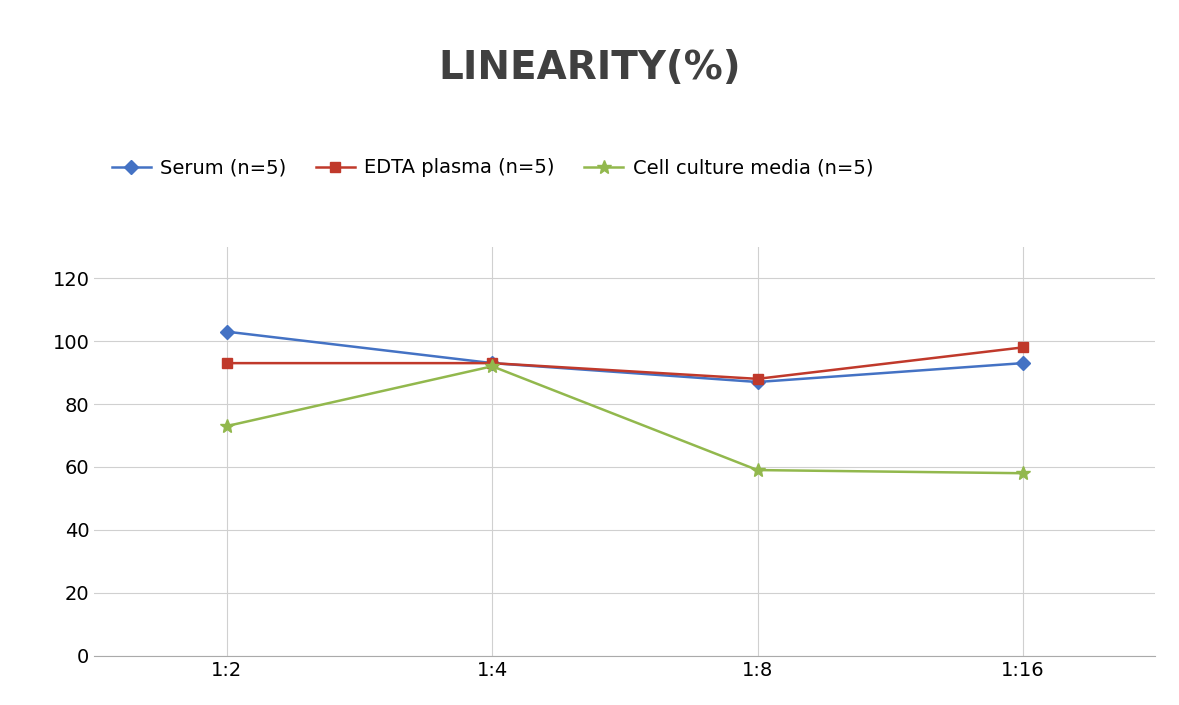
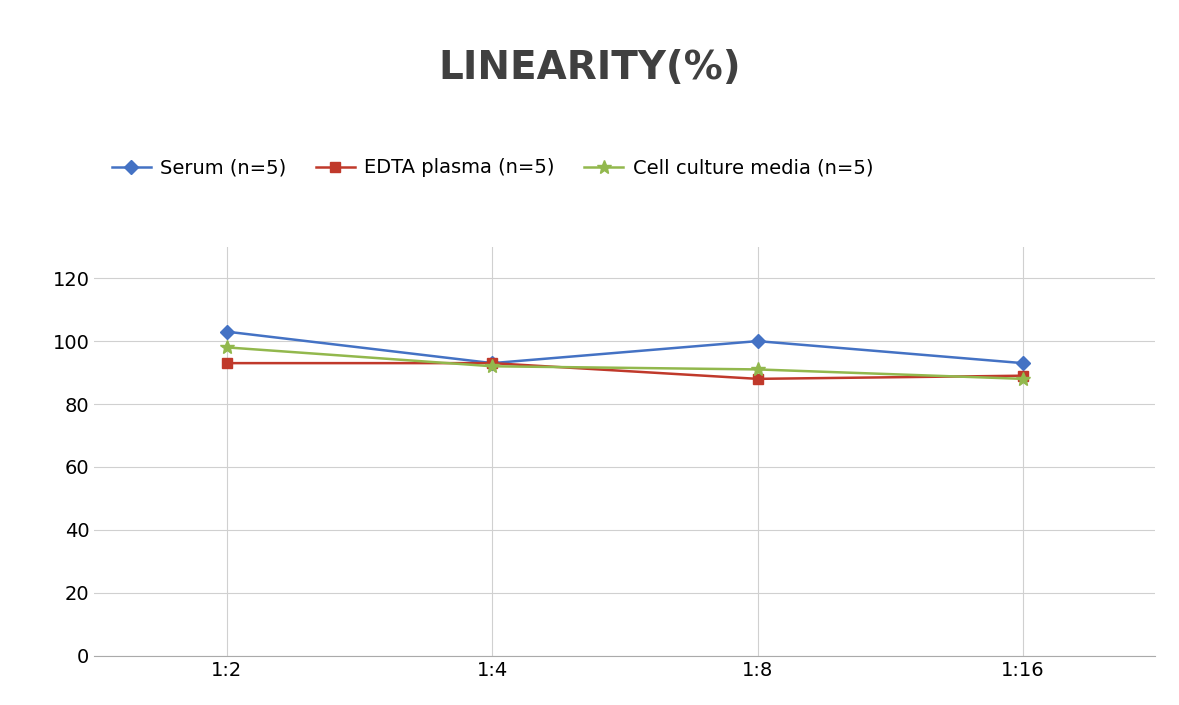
Cell culture media (n=5)/1:2: 73 -> 98
Serum (n=5)/1:8: 87 -> 100
Cell culture media (n=5)/1:8: 59 -> 91
EDTA plasma (n=5)/1:16: 98 -> 89
Cell culture media (n=5)/1:16: 58 -> 88
